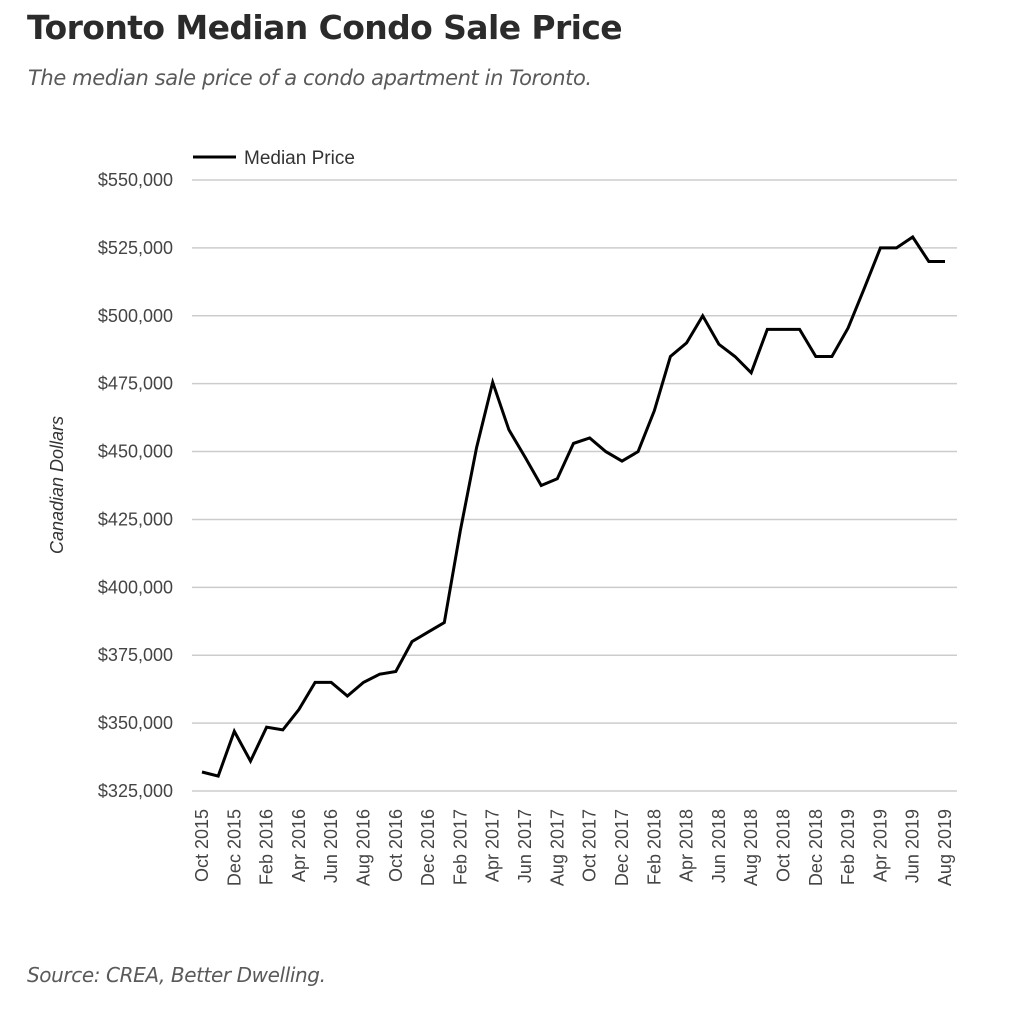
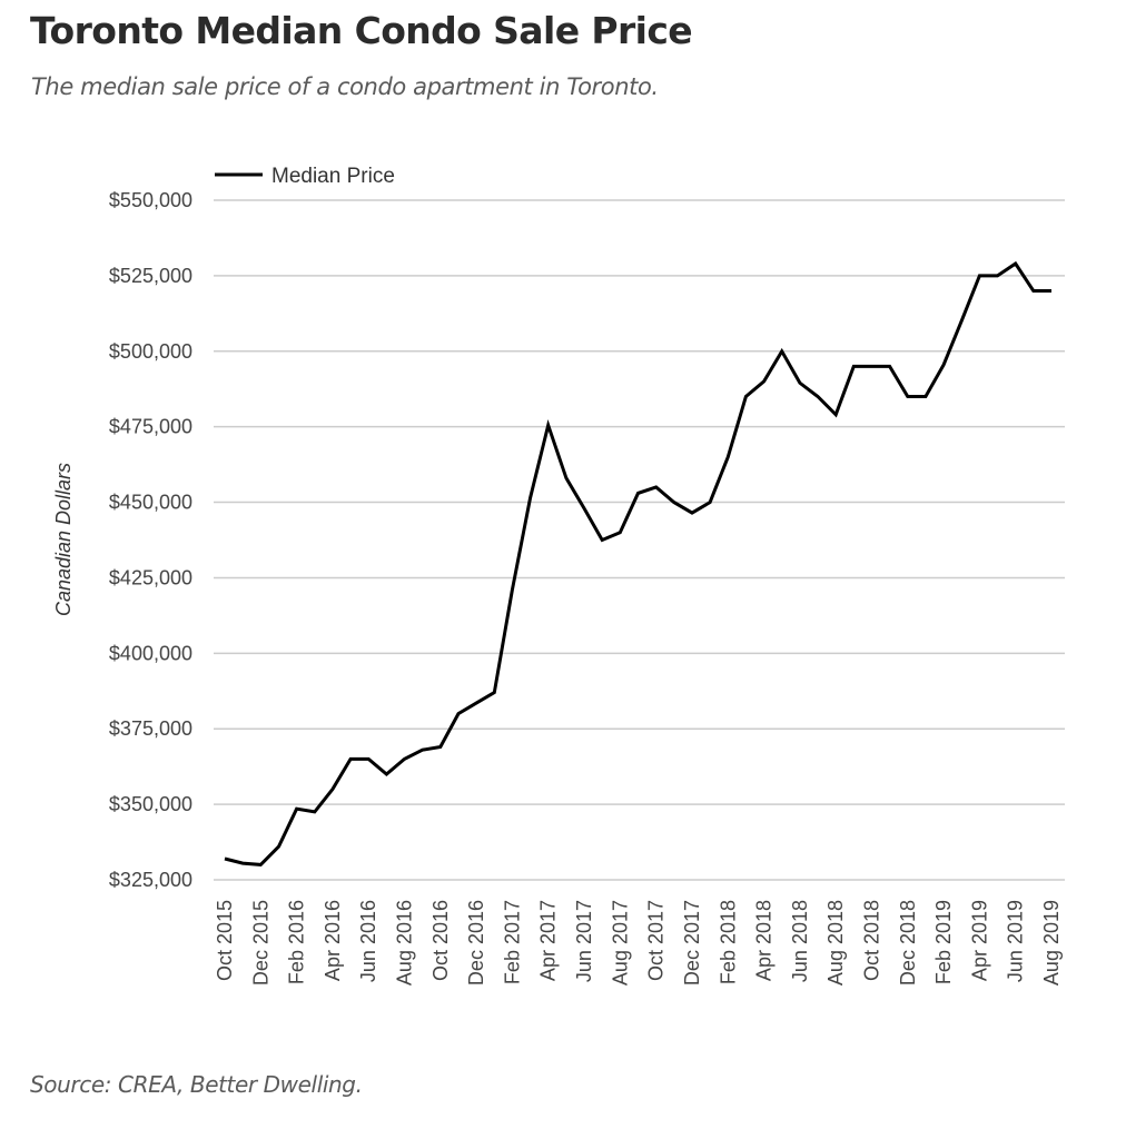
Dec 2015: $347000 -> $330000
